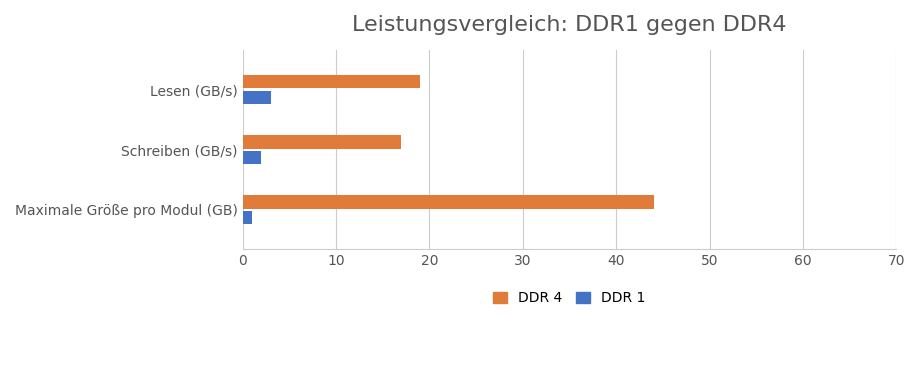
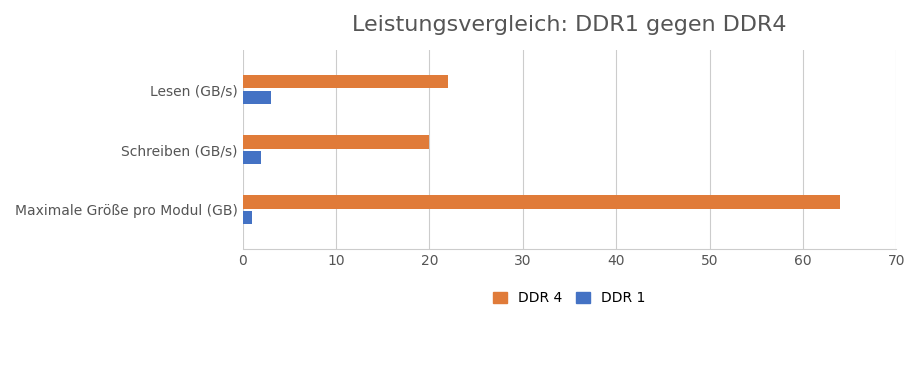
DDR 4/Lesen (GB/s): 19 -> 22
DDR 4/Schreiben (GB/s): 17 -> 20
DDR 4/Maximale Größe pro Modul (GB): 44 -> 64
